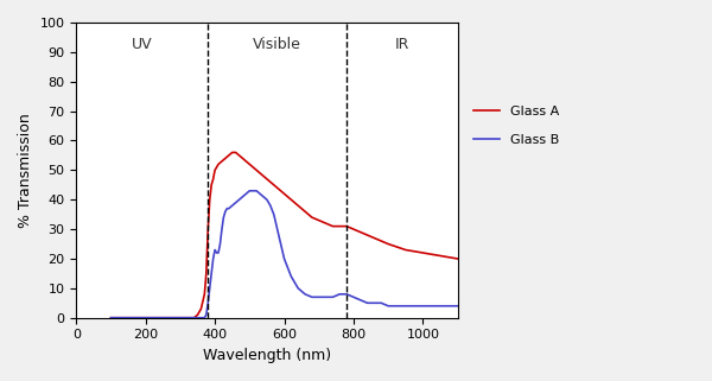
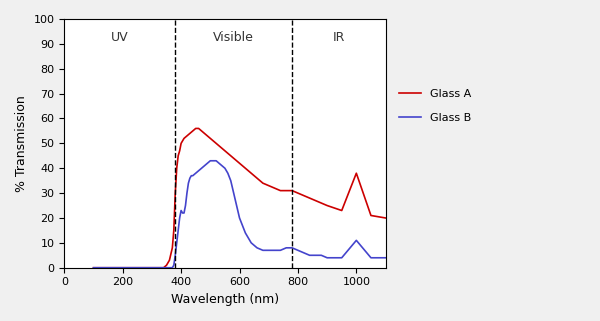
Glass A/1000: 22 -> 38
Glass B/1000: 4 -> 11
